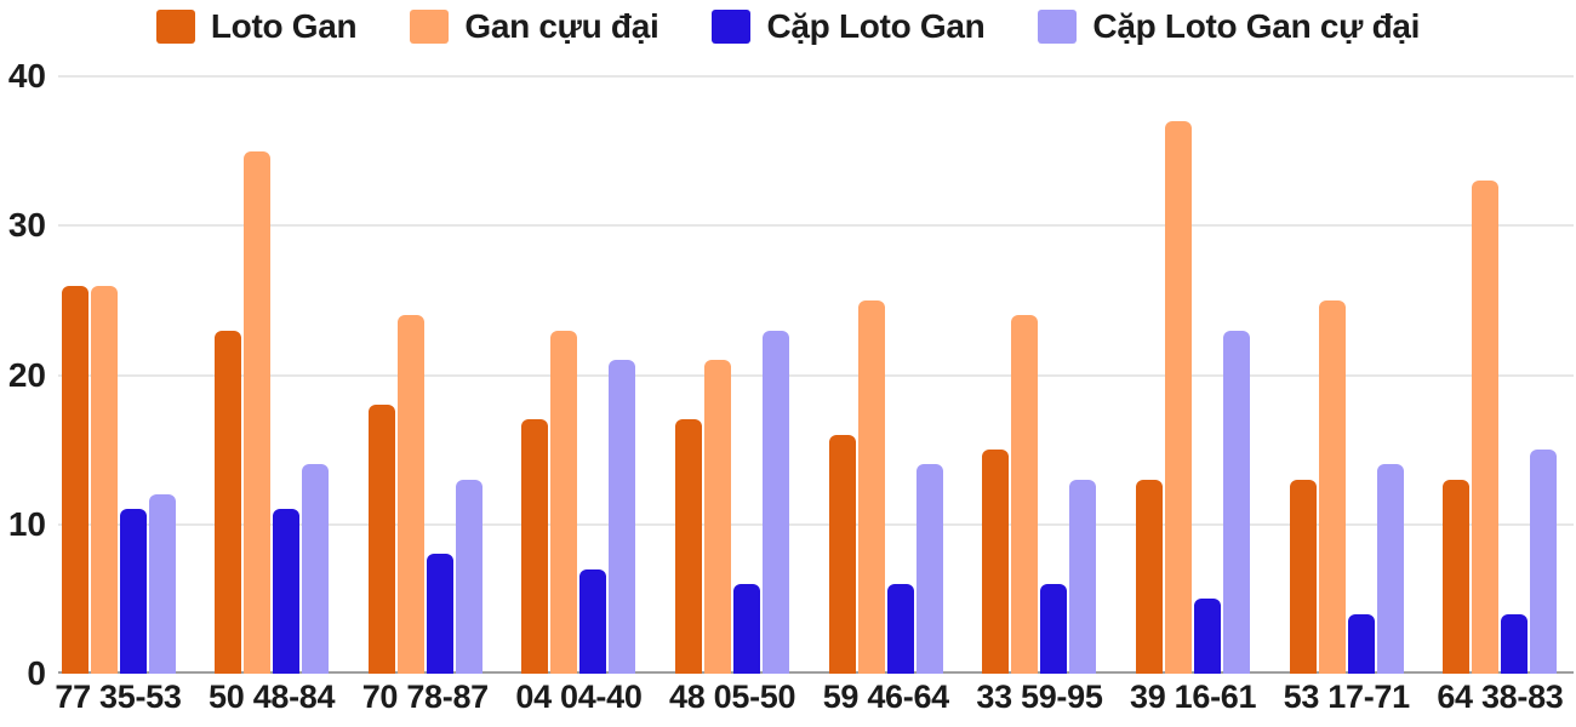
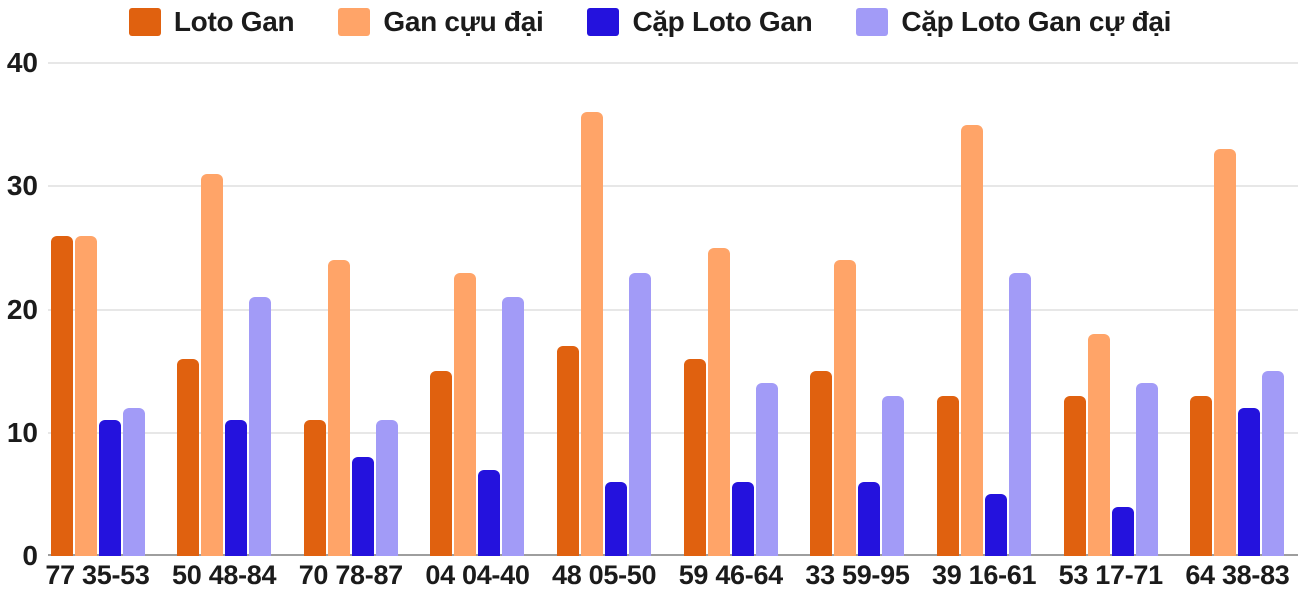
Loto Gan/50 48-84: 23 -> 16
Gan cựu đại/50 48-84: 35 -> 31
Cặp Loto Gan cự đại/50 48-84: 14 -> 21
Loto Gan/70 78-87: 18 -> 11
Cặp Loto Gan cự đại/70 78-87: 13 -> 11
Loto Gan/04 04-40: 17 -> 15
Gan cựu đại/48 05-50: 21 -> 36
Gan cựu đại/39 16-61: 37 -> 35
Gan cựu đại/53 17-71: 25 -> 18
Cặp Loto Gan/64 38-83: 4 -> 12
